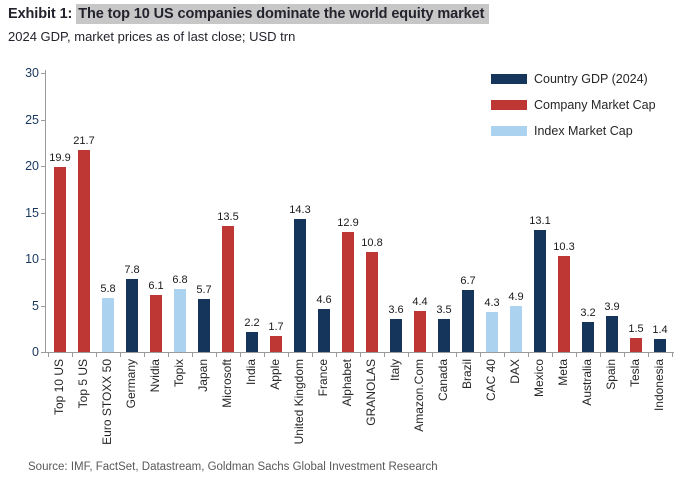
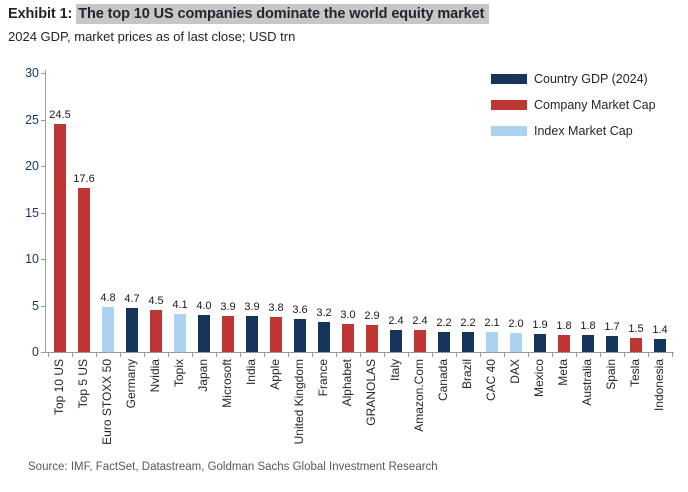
Top 10 US: 19.9 -> 24.5
Top 5 US: 21.7 -> 17.6
Euro STOXX 50: 5.8 -> 4.8
Germany: 7.8 -> 4.7
Nvidia: 6.1 -> 4.5
Topix: 6.8 -> 4.1
Japan: 5.7 -> 4.0
Microsoft: 13.5 -> 3.9
India: 2.2 -> 3.9
Apple: 1.7 -> 3.8
United Kingdom: 14.3 -> 3.6
France: 4.6 -> 3.2
Alphabet: 12.9 -> 3.0
GRANOLAS: 10.8 -> 2.9
Italy: 3.6 -> 2.4
Amazon.Com: 4.4 -> 2.4
Canada: 3.5 -> 2.2
Brazil: 6.7 -> 2.2
CAC 40: 4.3 -> 2.1
DAX: 4.9 -> 2.0
Mexico: 13.1 -> 1.9
Meta: 10.3 -> 1.8
Australia: 3.2 -> 1.8
Spain: 3.9 -> 1.7
